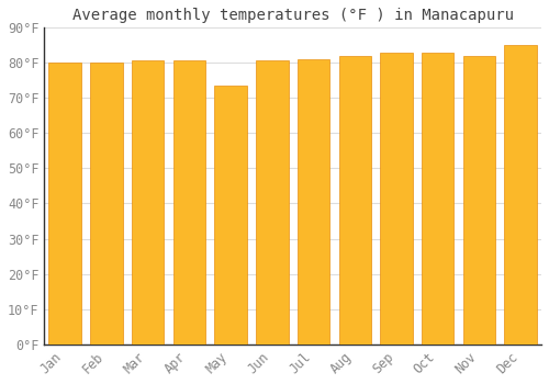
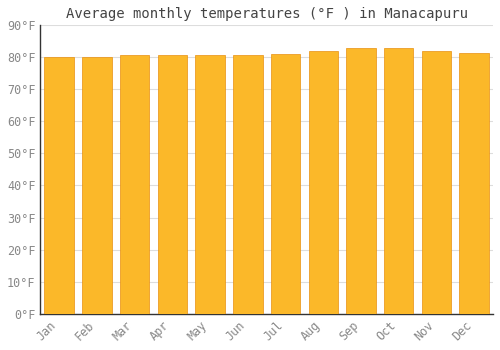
May: 73.5°F -> 80.6°F
Dec: 85.0°F -> 81.1°F
